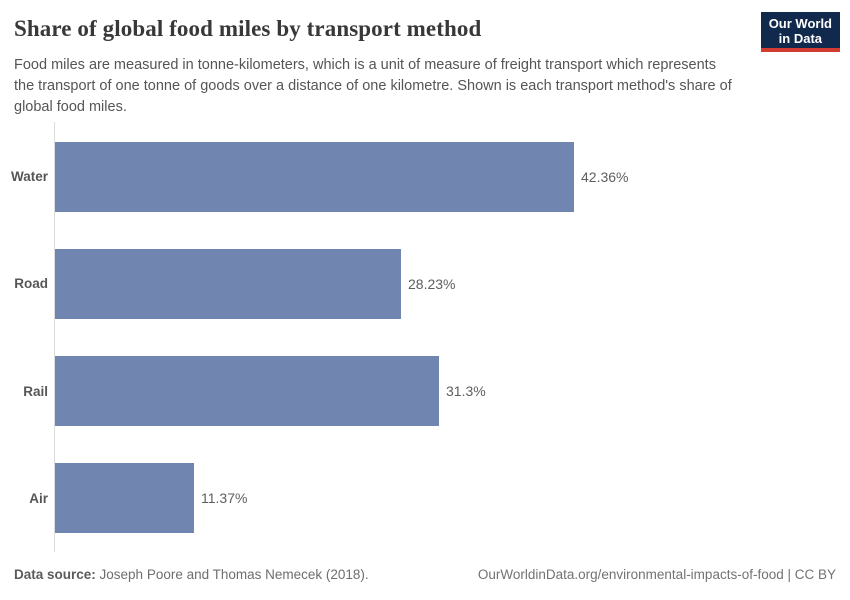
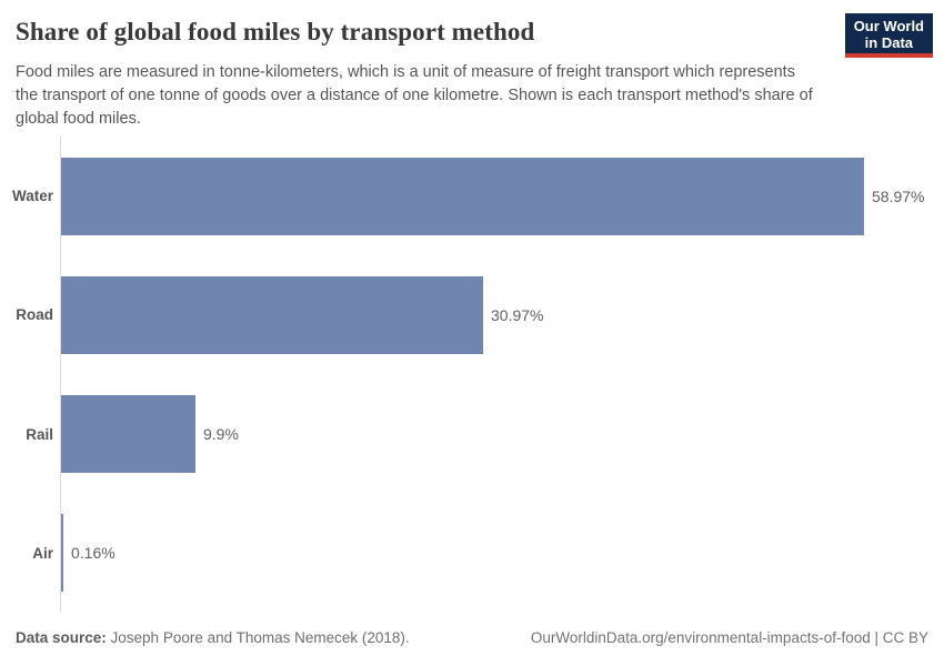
Water: 42.36% -> 58.97%
Road: 28.23% -> 30.97%
Rail: 31.3% -> 9.9%
Air: 11.37% -> 0.16%
